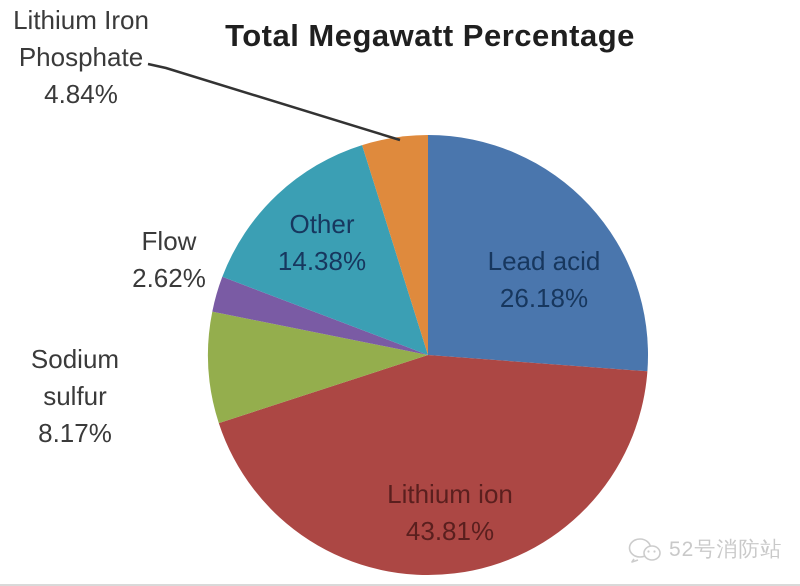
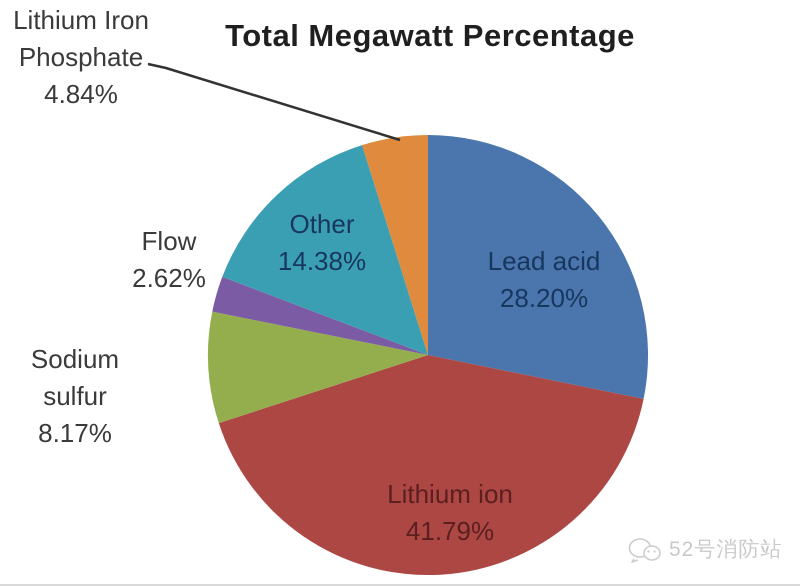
Lead acid: 26.18% -> 28.20%
Lithium ion: 43.81% -> 41.79%
